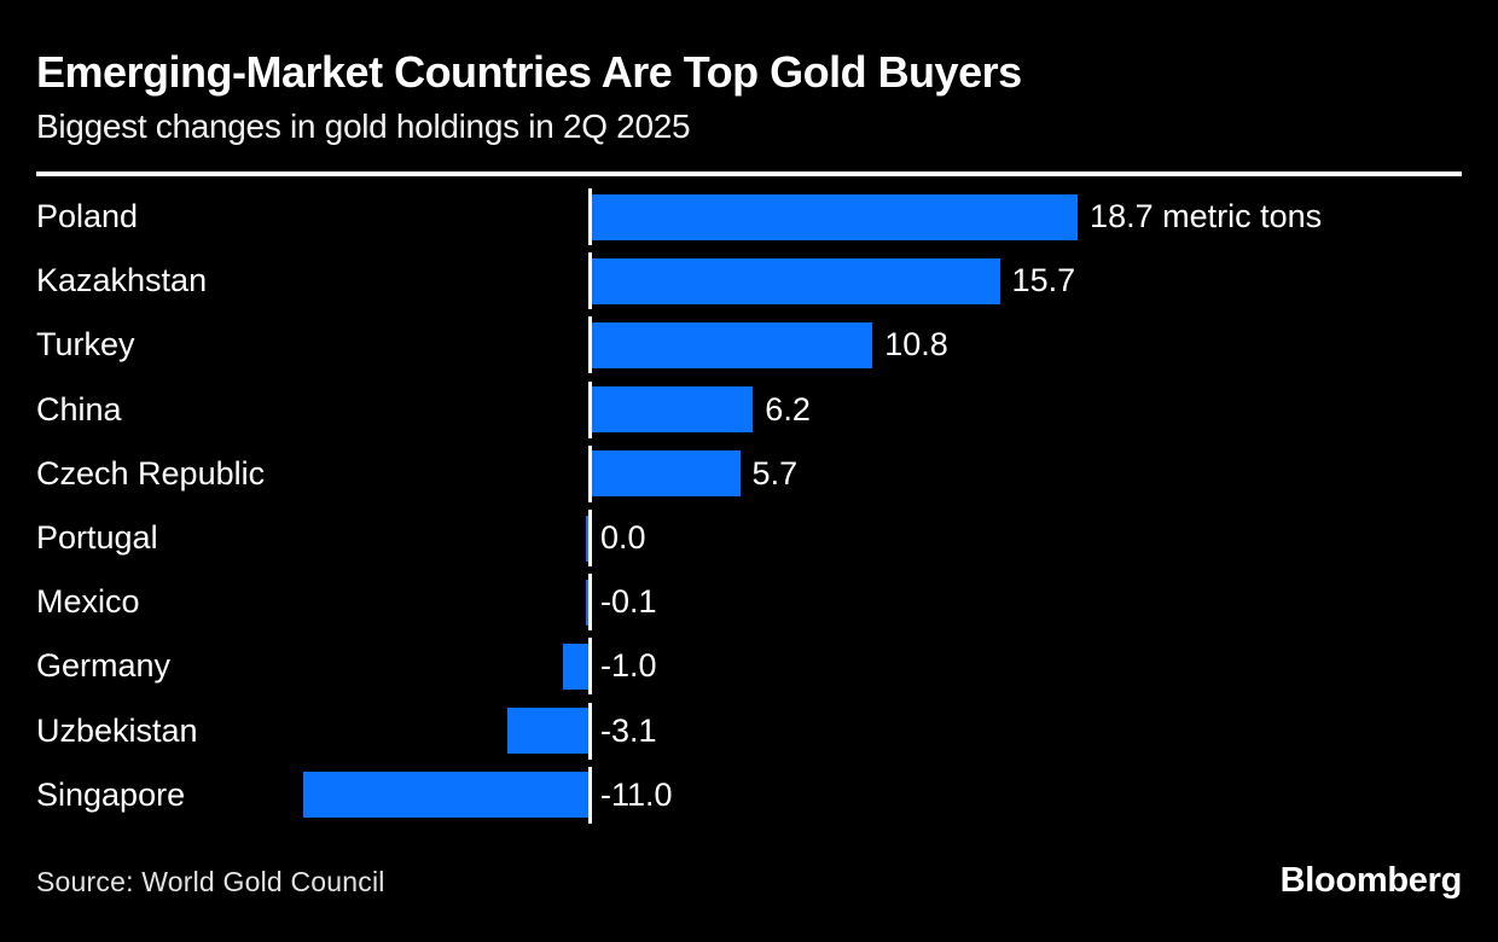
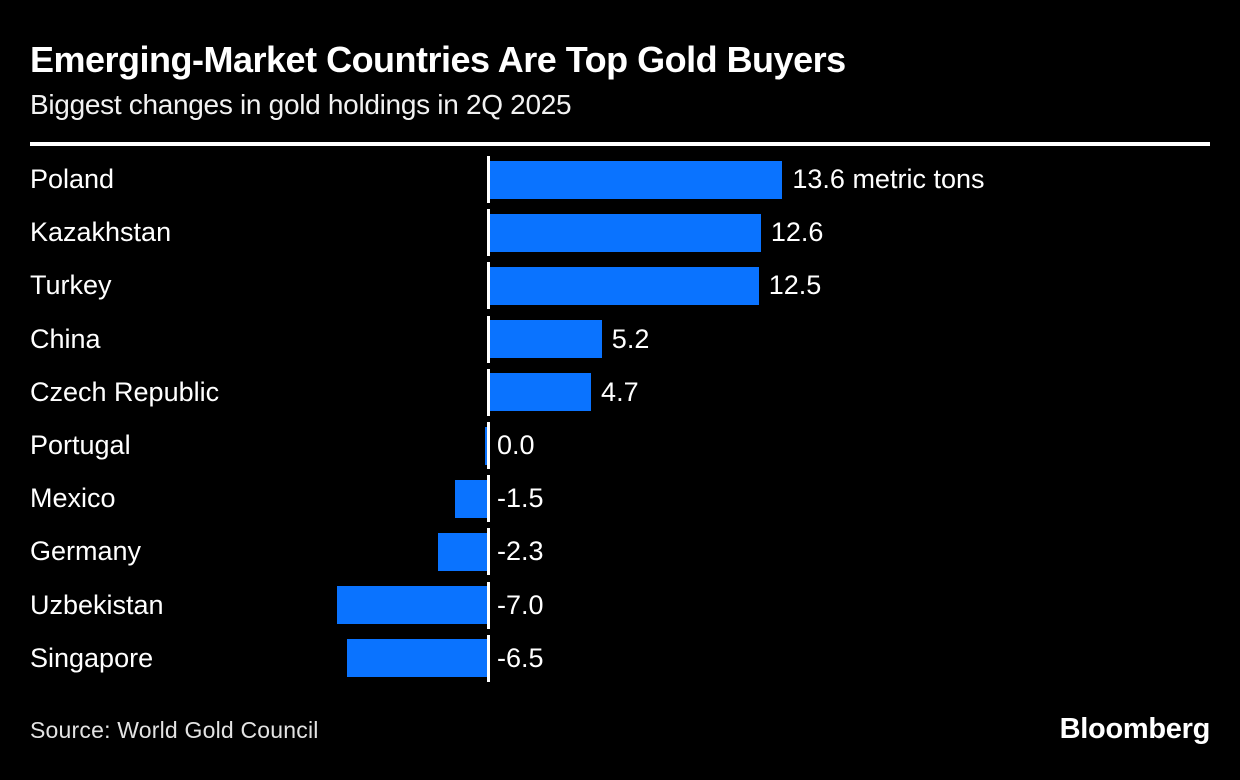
Poland: 18.7 -> 13.6
Kazakhstan: 15.7 -> 12.6
Turkey: 10.8 -> 12.5
China: 6.2 -> 5.2
Czech Republic: 5.7 -> 4.7
Mexico: -0.1 -> -1.5
Germany: -1.0 -> -2.3
Uzbekistan: -3.1 -> -7.0
Singapore: -11.0 -> -6.5
